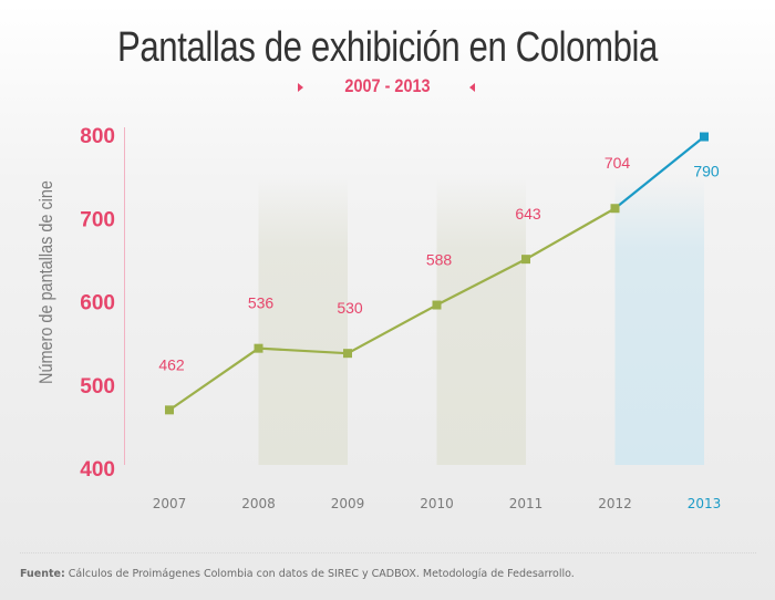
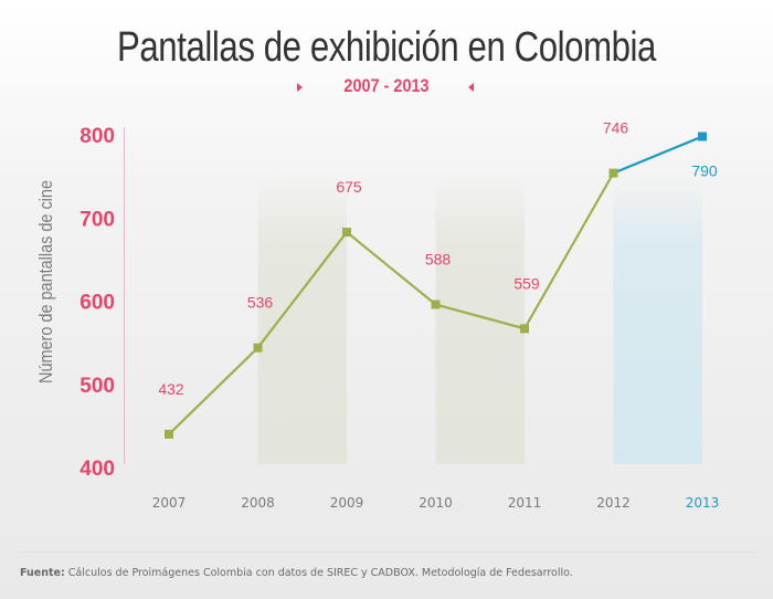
2007: 462 -> 432
2009: 530 -> 675
2011: 643 -> 559
2012: 704 -> 746
